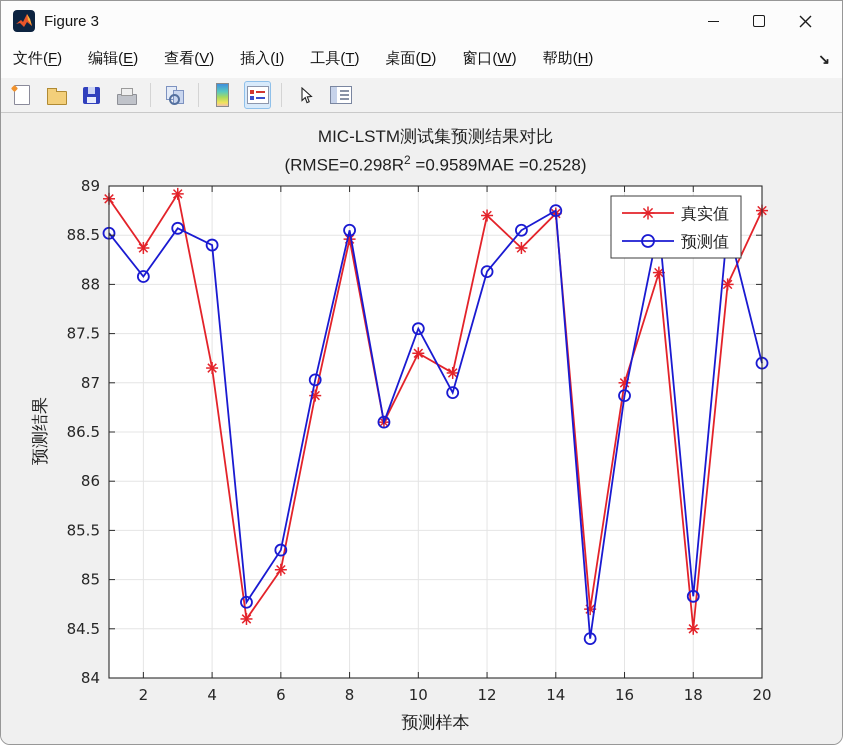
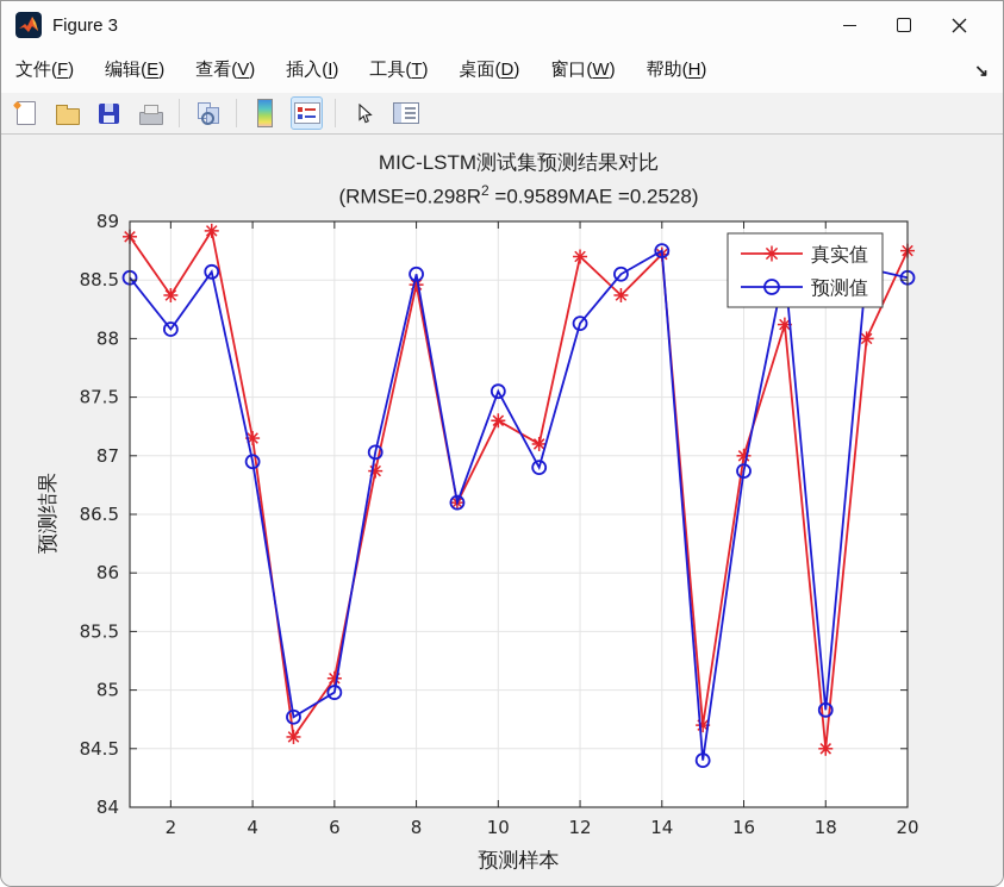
预测值/4: 88.4 -> 87.0
预测值/6: 85.3 -> 85.0
预测值/20: 87.2 -> 88.5
